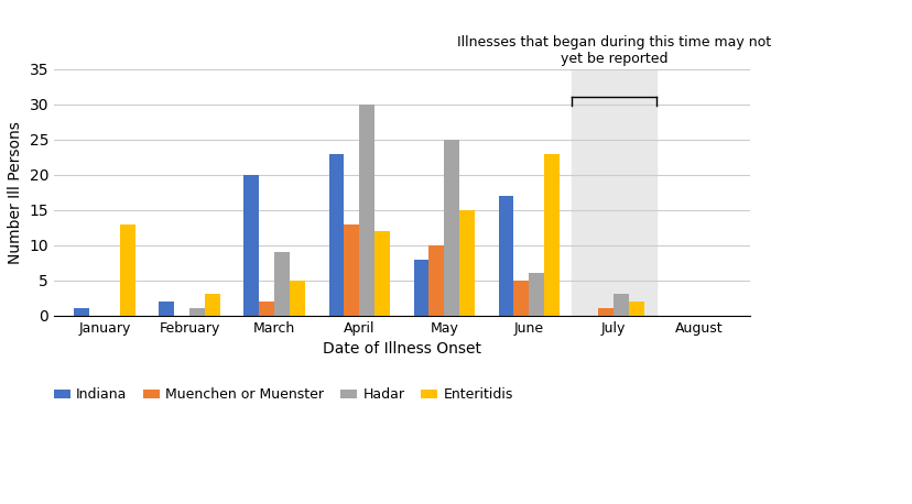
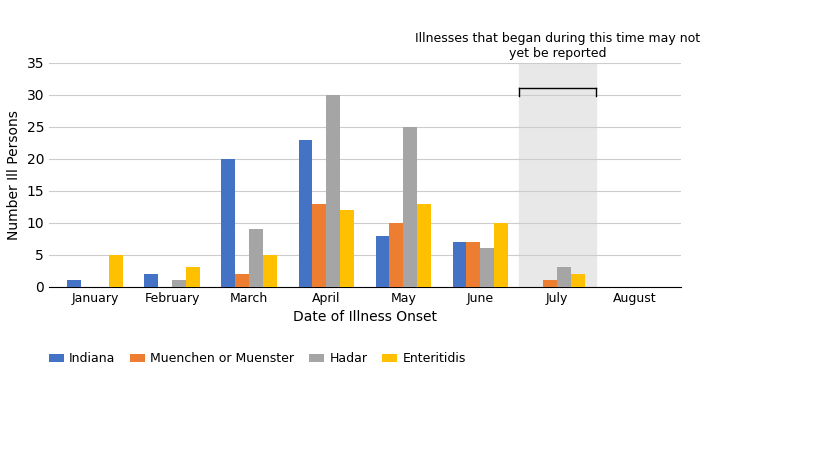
Enteritidis/January: 13 -> 5
Enteritidis/May: 15 -> 13
Indiana/June: 17 -> 7
Muenchen or Muenster/June: 5 -> 7
Enteritidis/June: 23 -> 10
